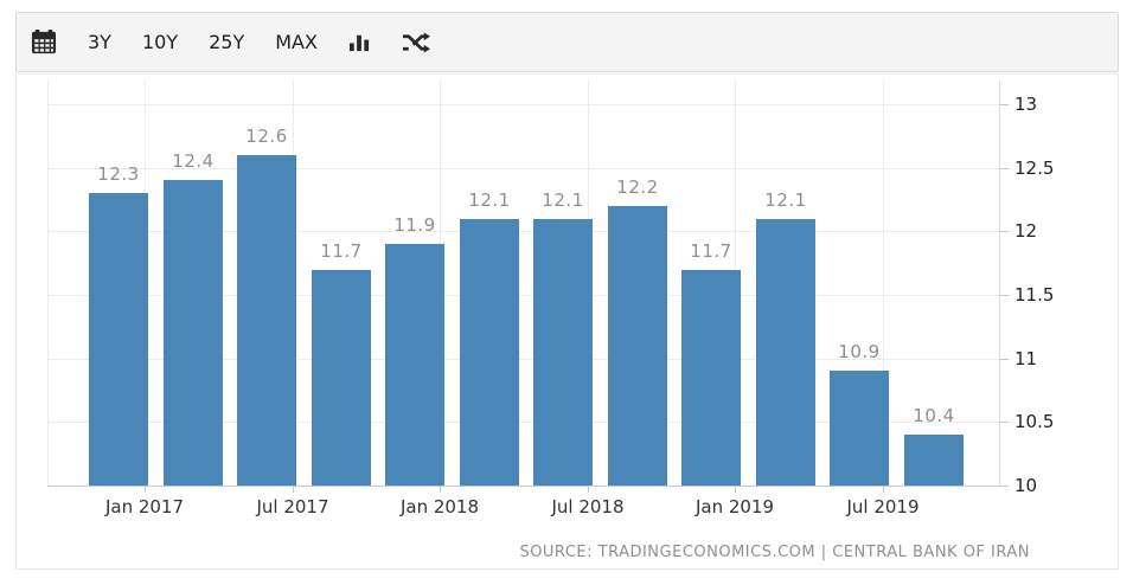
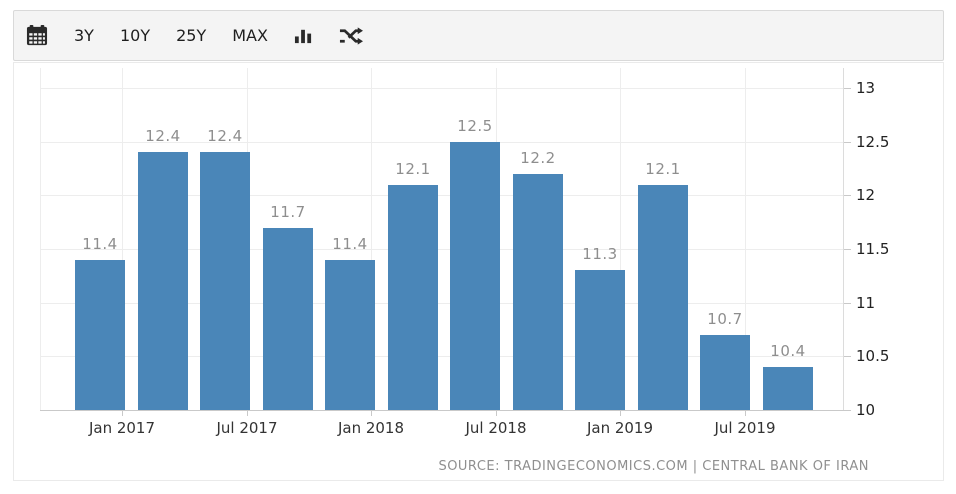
Jan 2017: 12.3 -> 11.4
Jul 2017: 12.6 -> 12.4
Jan 2018: 11.9 -> 11.4
Jul 2018: 12.1 -> 12.5
Jan 2019: 11.7 -> 11.3
Jul 2019: 10.9 -> 10.7
